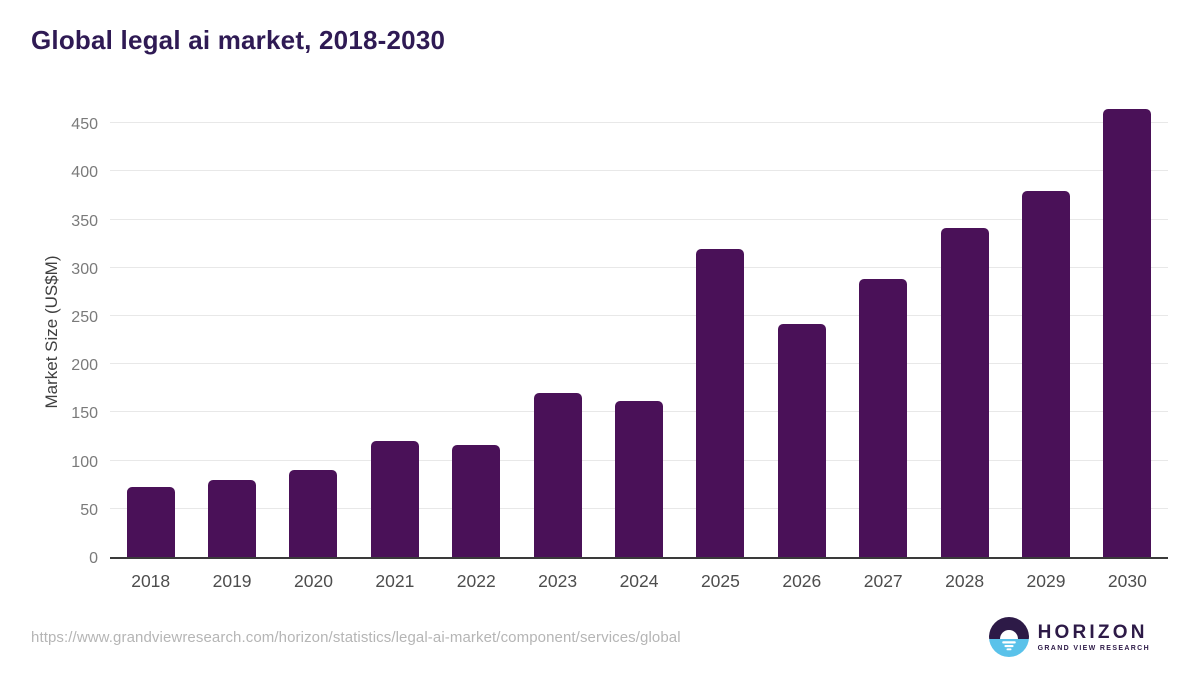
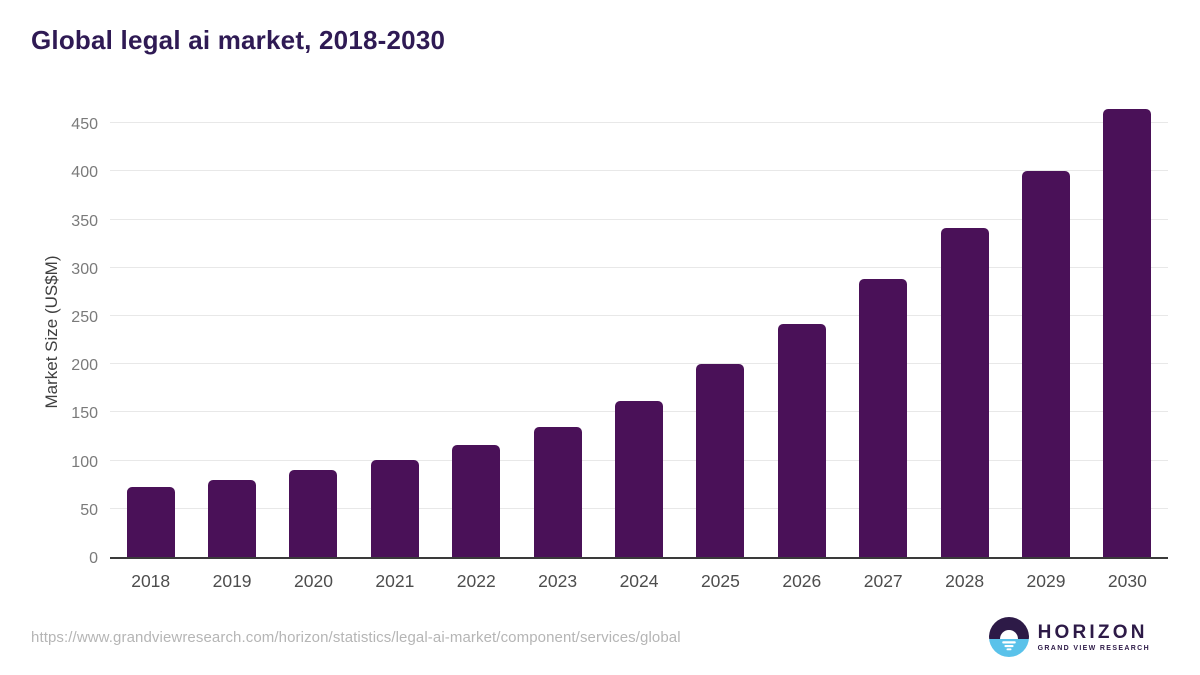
2021: 120 -> 100
2023: 170 -> 140
2025: 320 -> 200
2029: 380 -> 400
